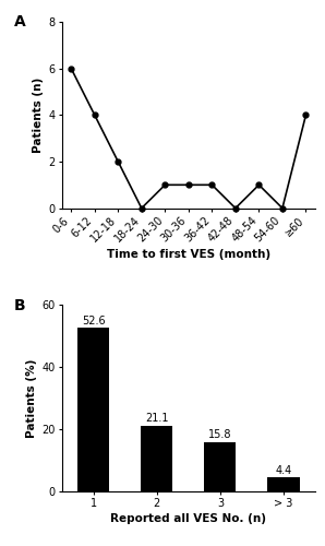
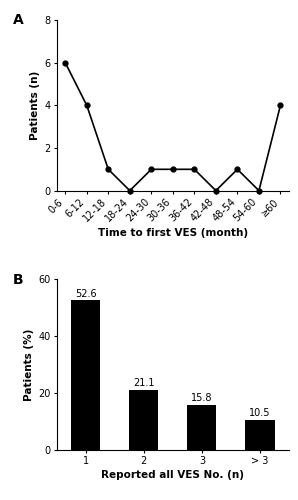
12-18: 2 -> 1
> 3: 4.4 -> 10.5
